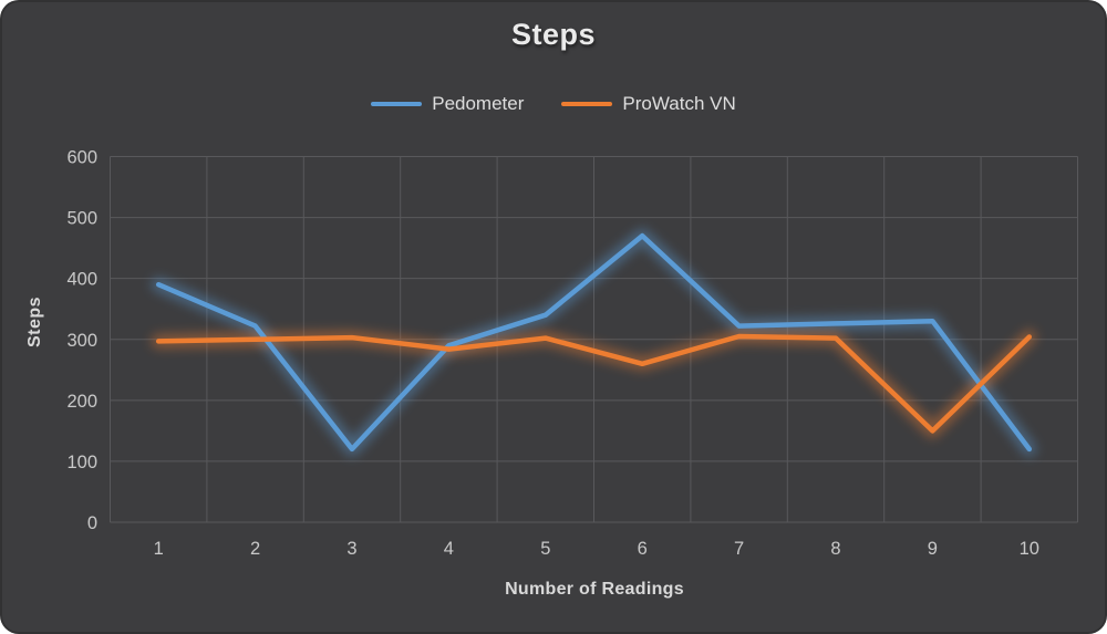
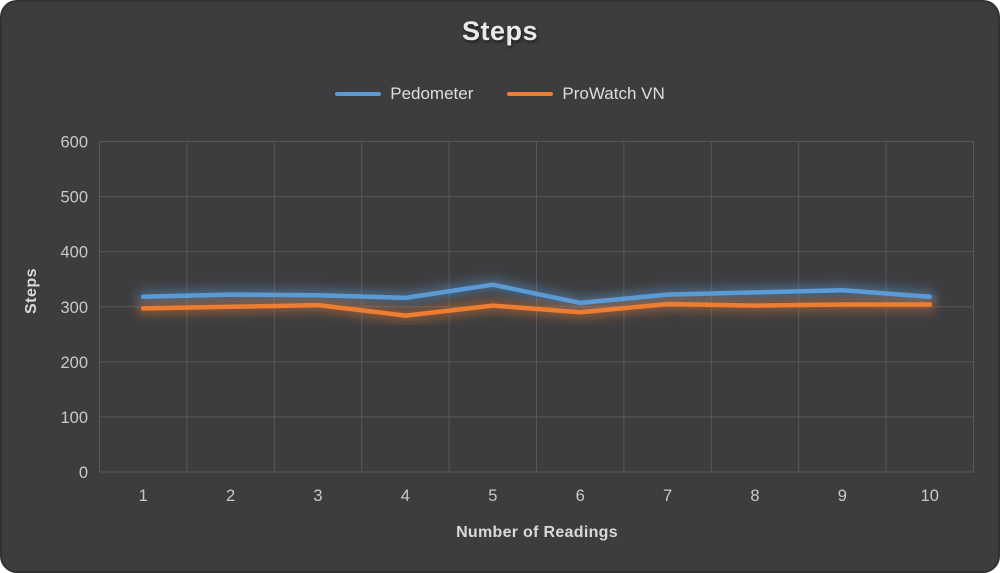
Pedometer/1: 390 -> 320
Pedometer/3: 120 -> 320
Pedometer/4: 290 -> 320
Pedometer/6: 470 -> 310
ProWatch VN/6: 260 -> 290
ProWatch VN/9: 150 -> 300
Pedometer/10: 120 -> 320
